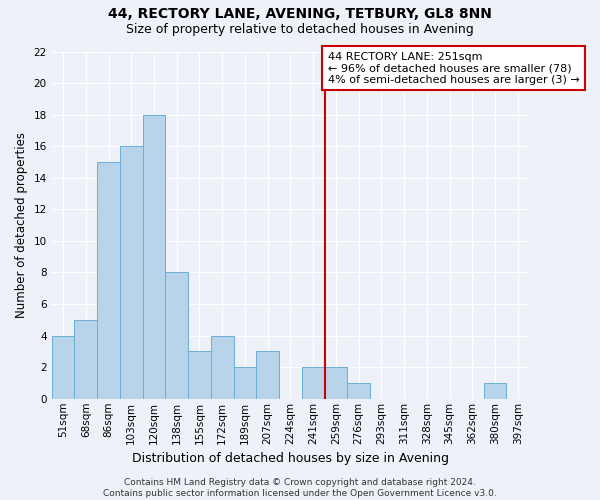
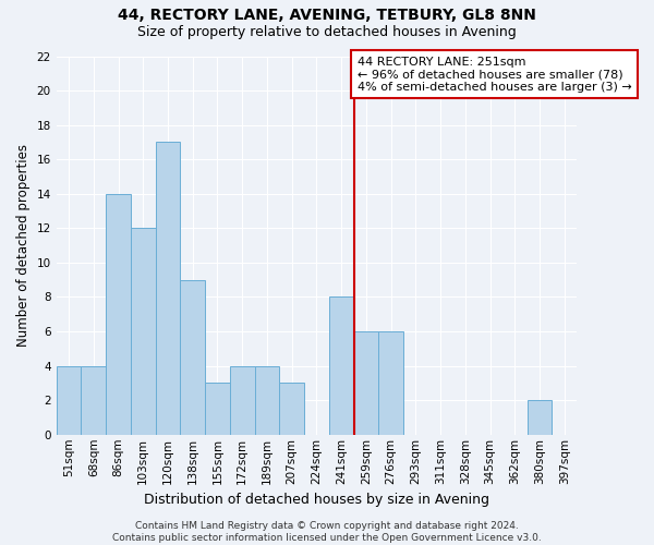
68sqm: 5 -> 4
86sqm: 15 -> 14
103sqm: 16 -> 12
120sqm: 18 -> 17
138sqm: 8 -> 9
189sqm: 2 -> 4
241sqm: 2 -> 8
259sqm: 2 -> 6
276sqm: 1 -> 6
380sqm: 1 -> 2
